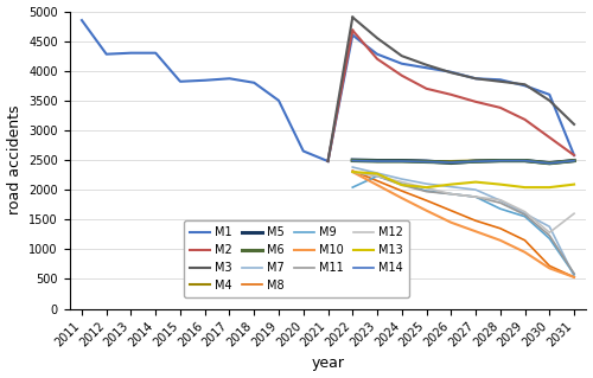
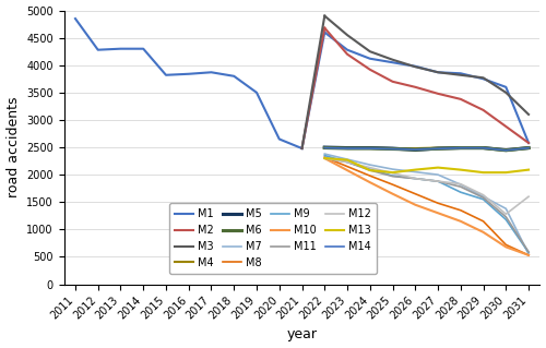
M9/2022: 2040 -> 2350
